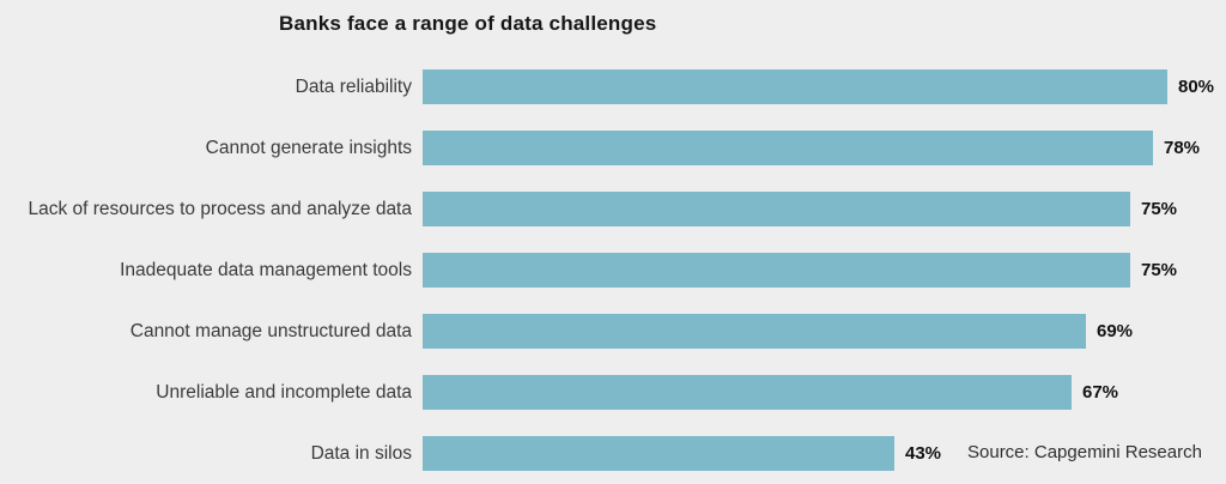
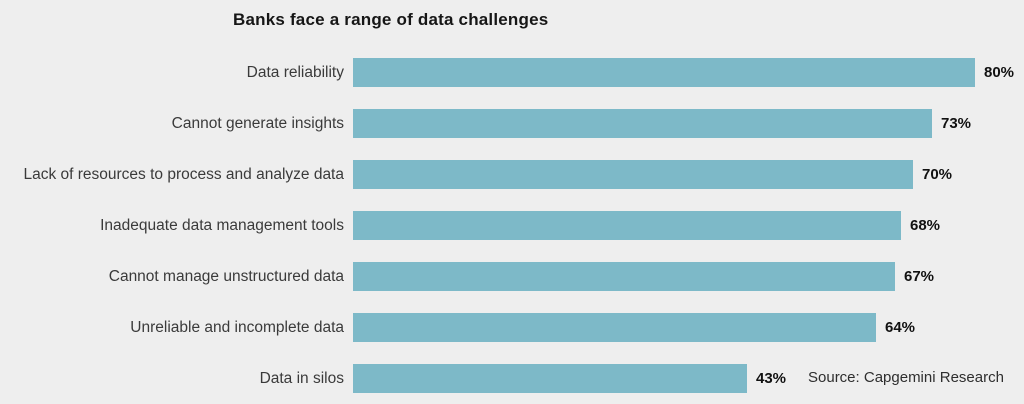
Cannot generate insights: 78% -> 73%
Lack of resources to process and analyze data: 75% -> 70%
Inadequate data management tools: 75% -> 68%
Cannot manage unstructured data: 69% -> 67%
Unreliable and incomplete data: 67% -> 64%
